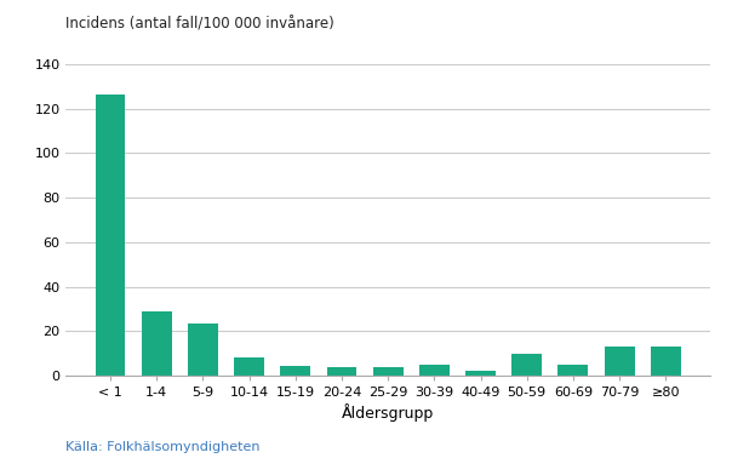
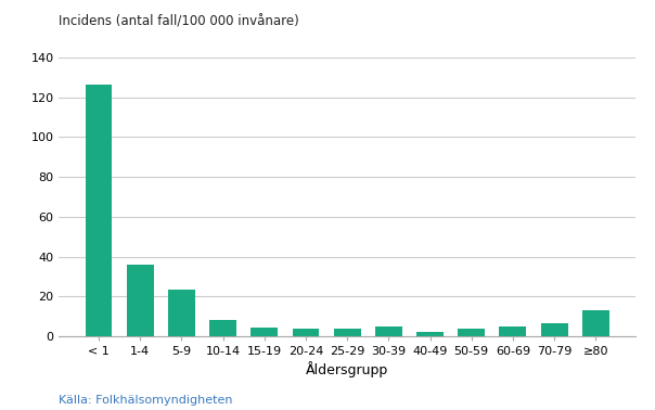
1-4: 29 -> 36
50-59: 10 -> 4
70-79: 13 -> 6
